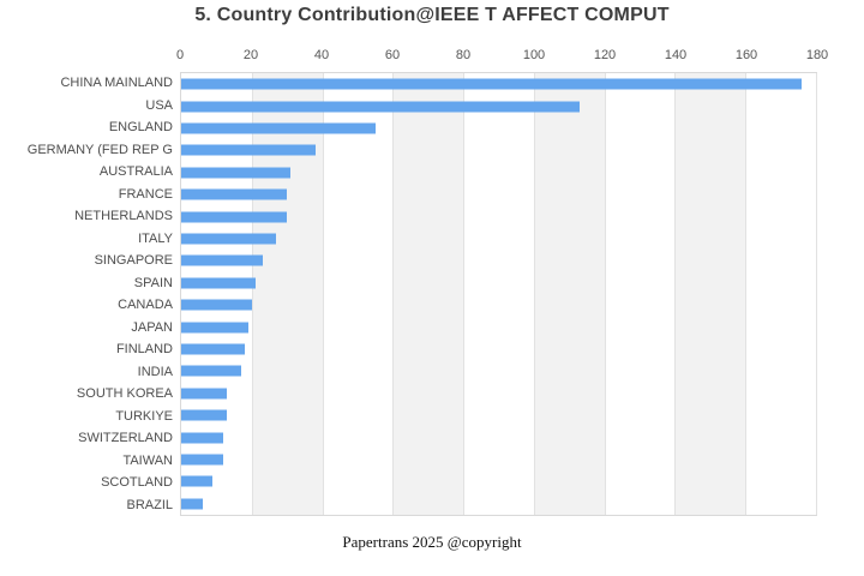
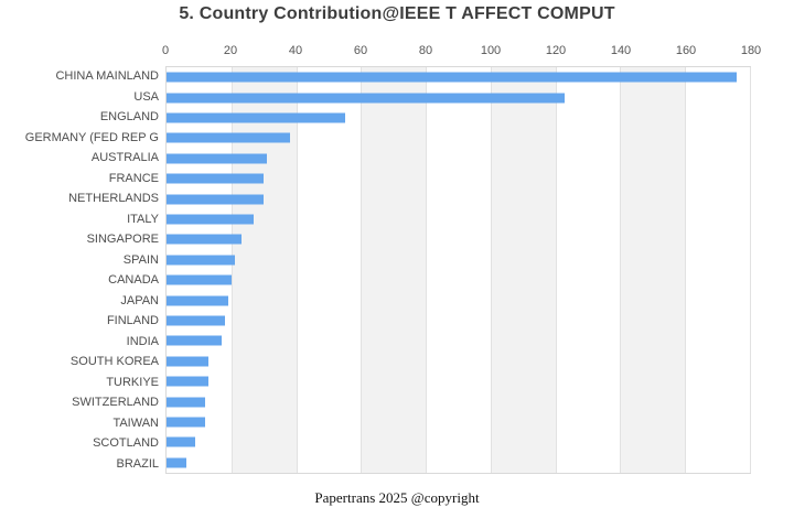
USA: 113 -> 123
